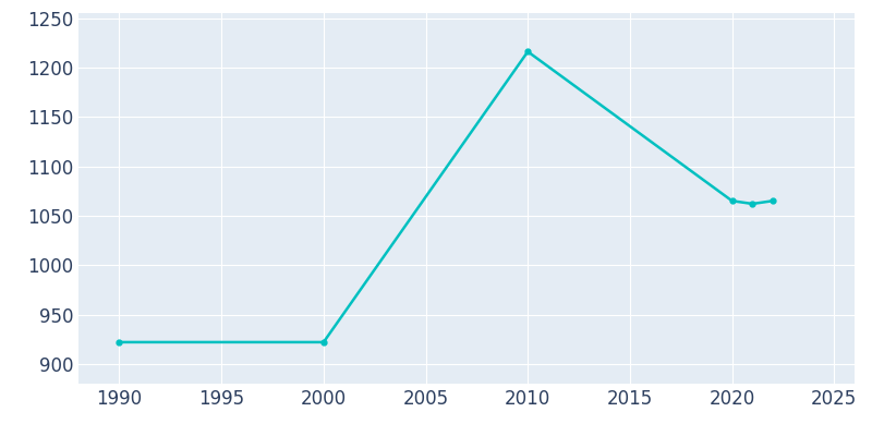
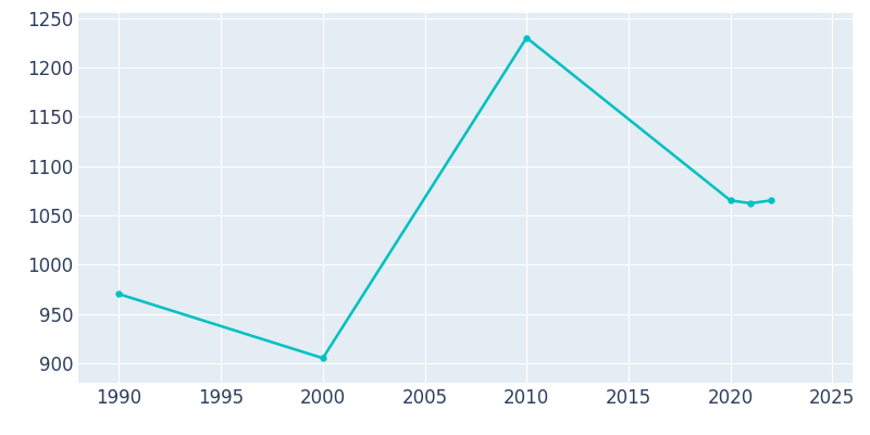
1990: 922 -> 970
2000: 922 -> 905
2010: 1216 -> 1230
